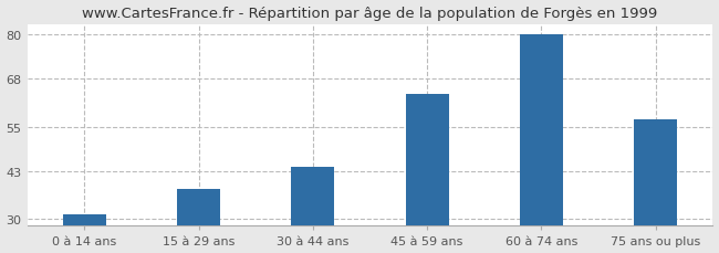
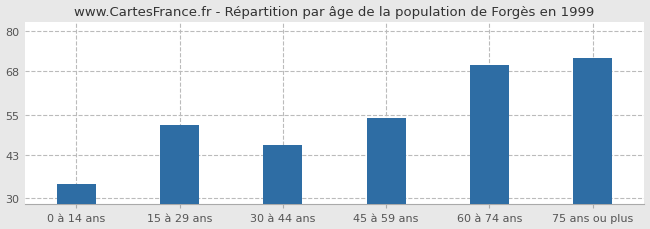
0 à 14 ans: 31 -> 34
15 à 29 ans: 38 -> 52
30 à 44 ans: 44 -> 46
45 à 59 ans: 64 -> 54
60 à 74 ans: 80 -> 70
75 ans ou plus: 57 -> 72
